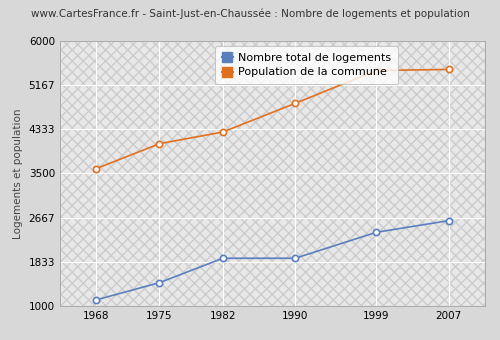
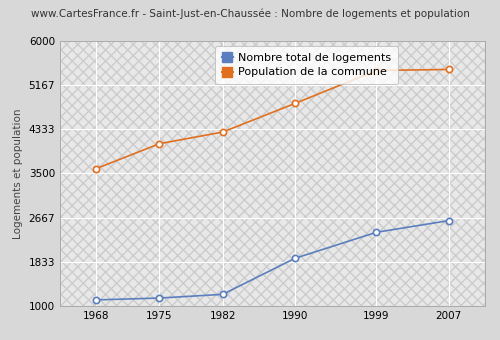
Nombre total de logements/1975: 1440 -> 1150
Nombre total de logements/1982: 1900 -> 1220
